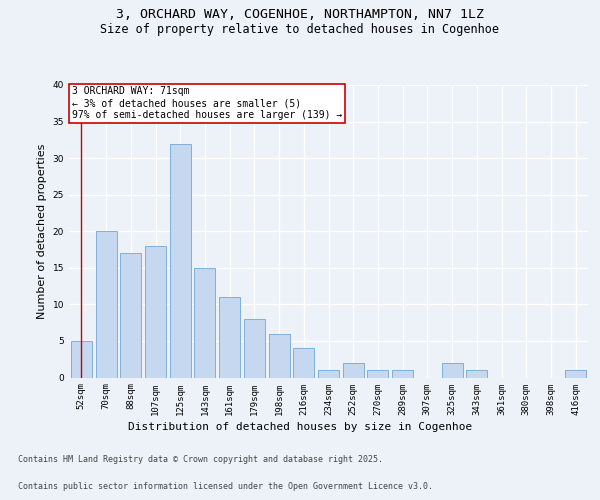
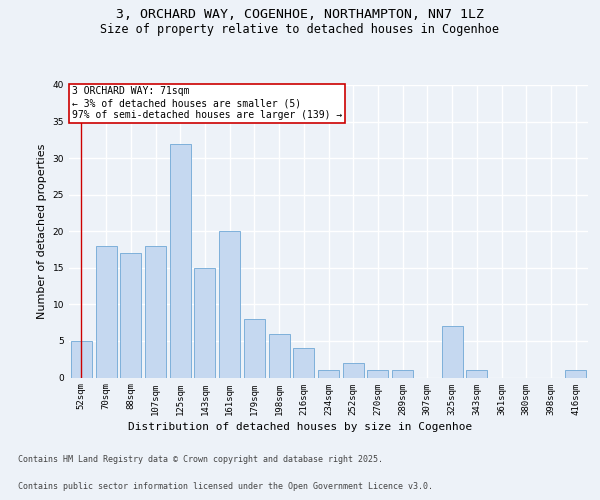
70sqm: 20 -> 18
161sqm: 11 -> 20
325sqm: 2 -> 7
